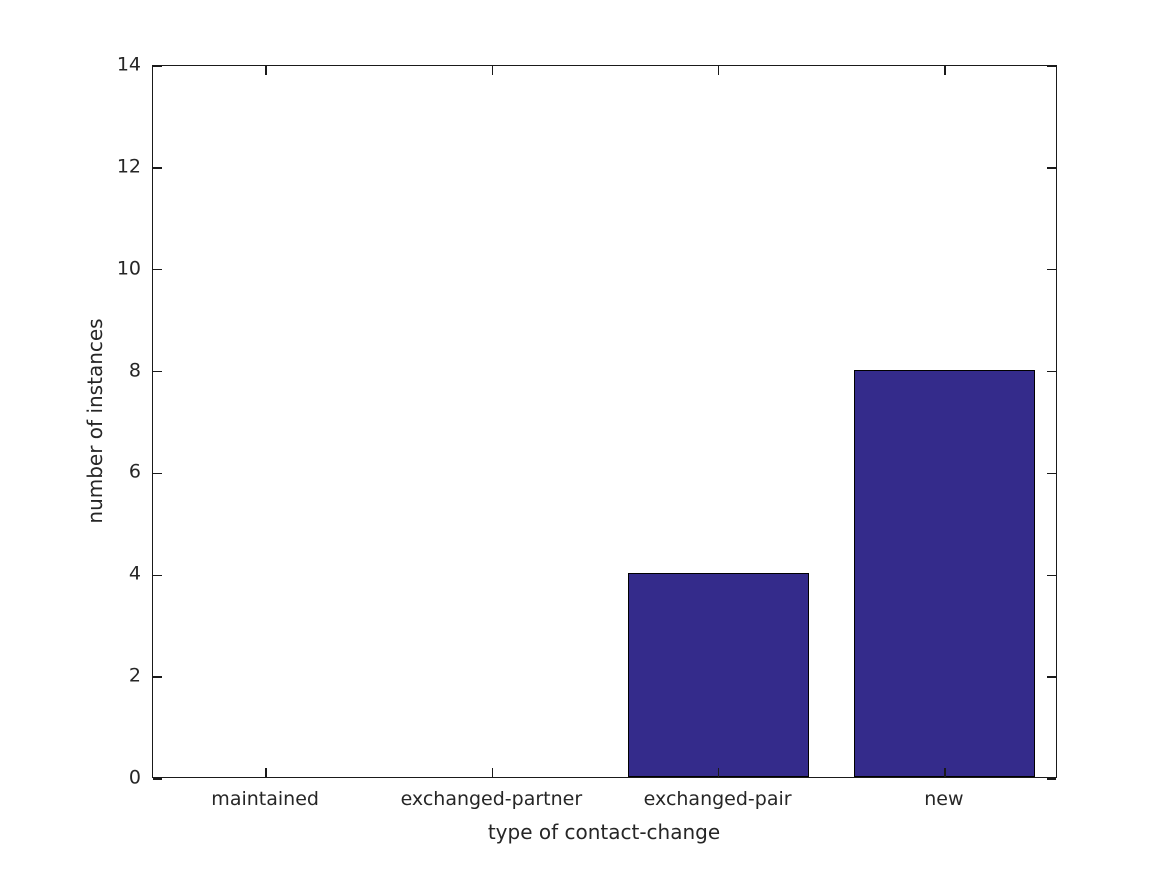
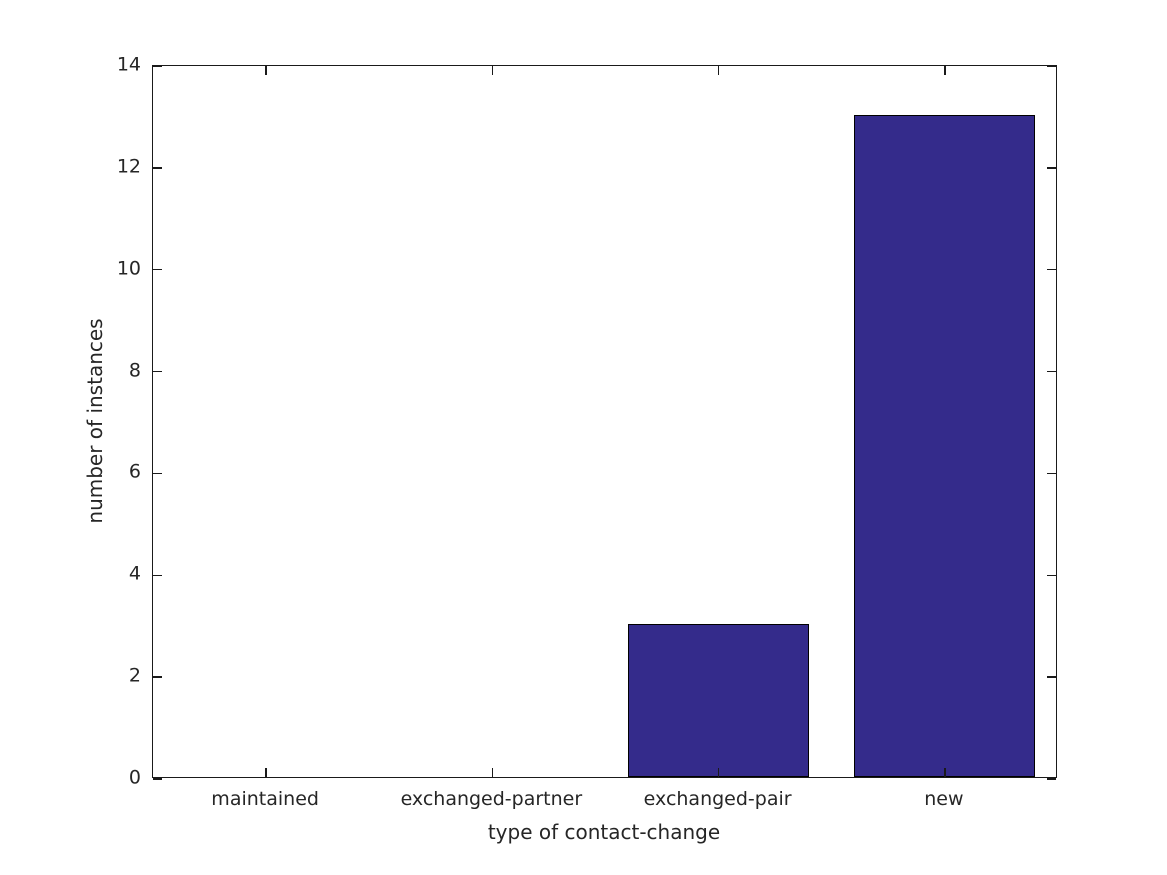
exchanged-pair: 4 -> 3
new: 8 -> 13
